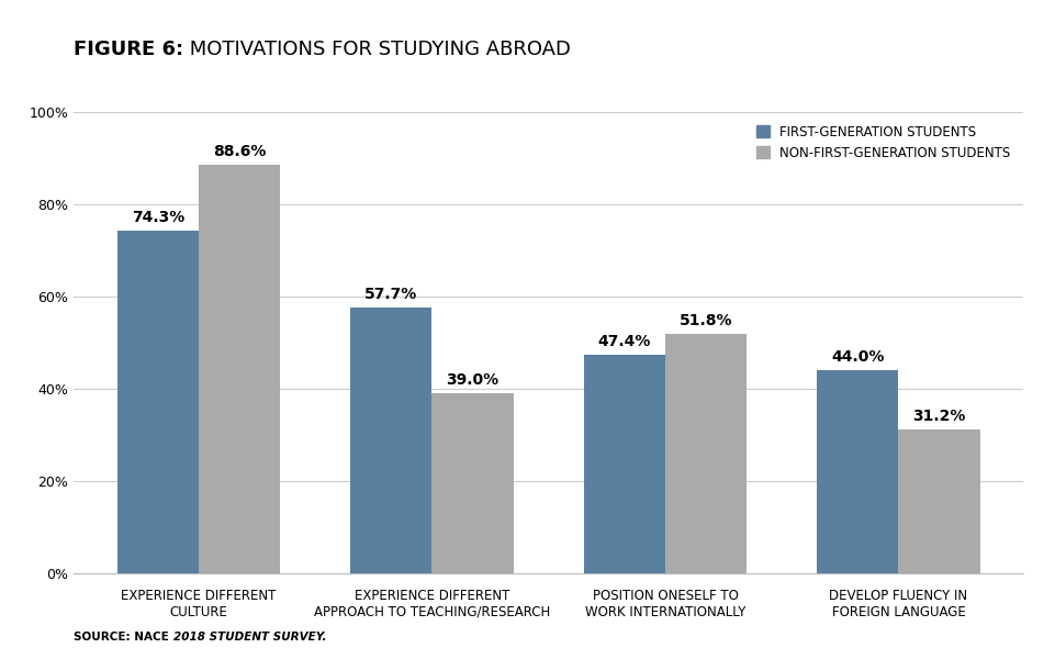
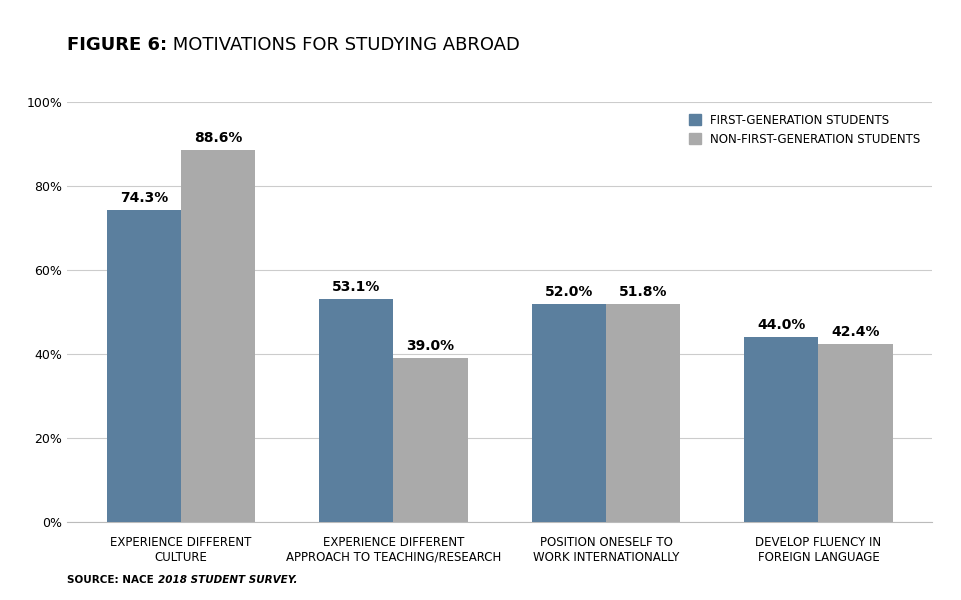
FIRST-GENERATION STUDENTS/EXPERIENCE DIFFERENT APPROACH TO TEACHING/RESEARCH: 57.7% -> 53.1%
FIRST-GENERATION STUDENTS/POSITION ONESELF TO WORK INTERNATIONALLY: 47.4% -> 52.0%
NON-FIRST-GENERATION STUDENTS/DEVELOP FLUENCY IN FOREIGN LANGUAGE: 31.2% -> 42.4%
